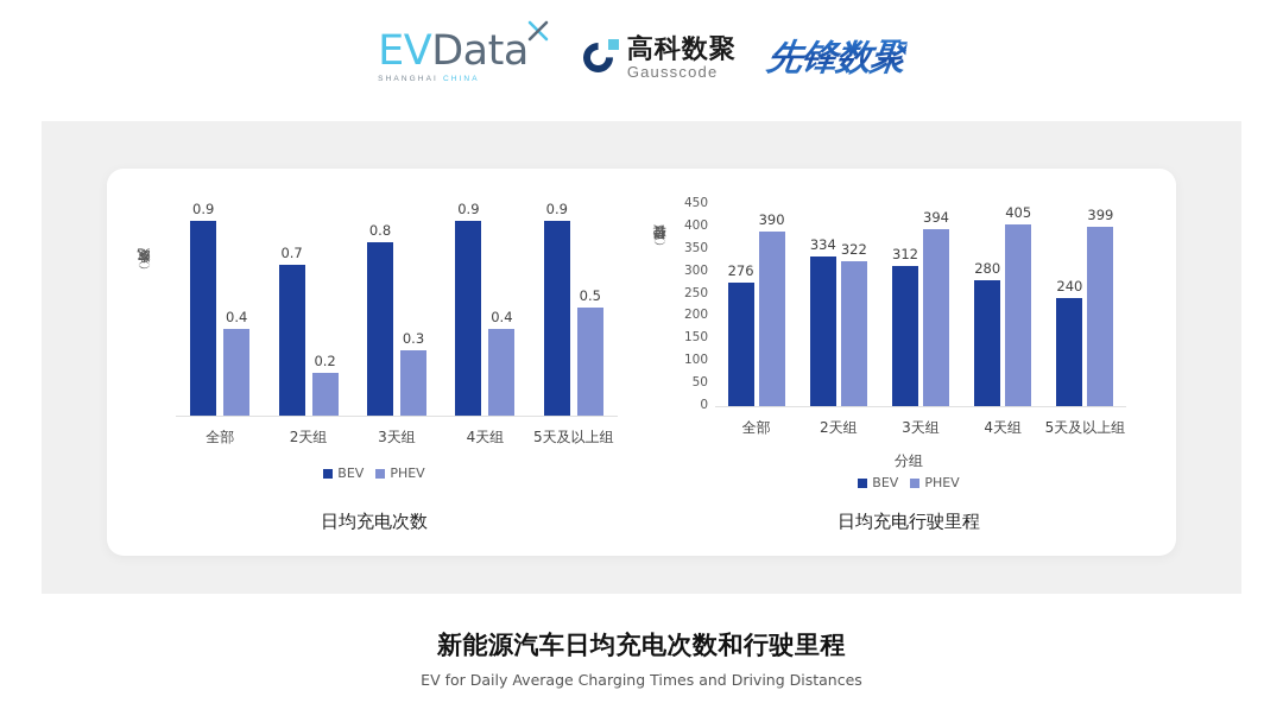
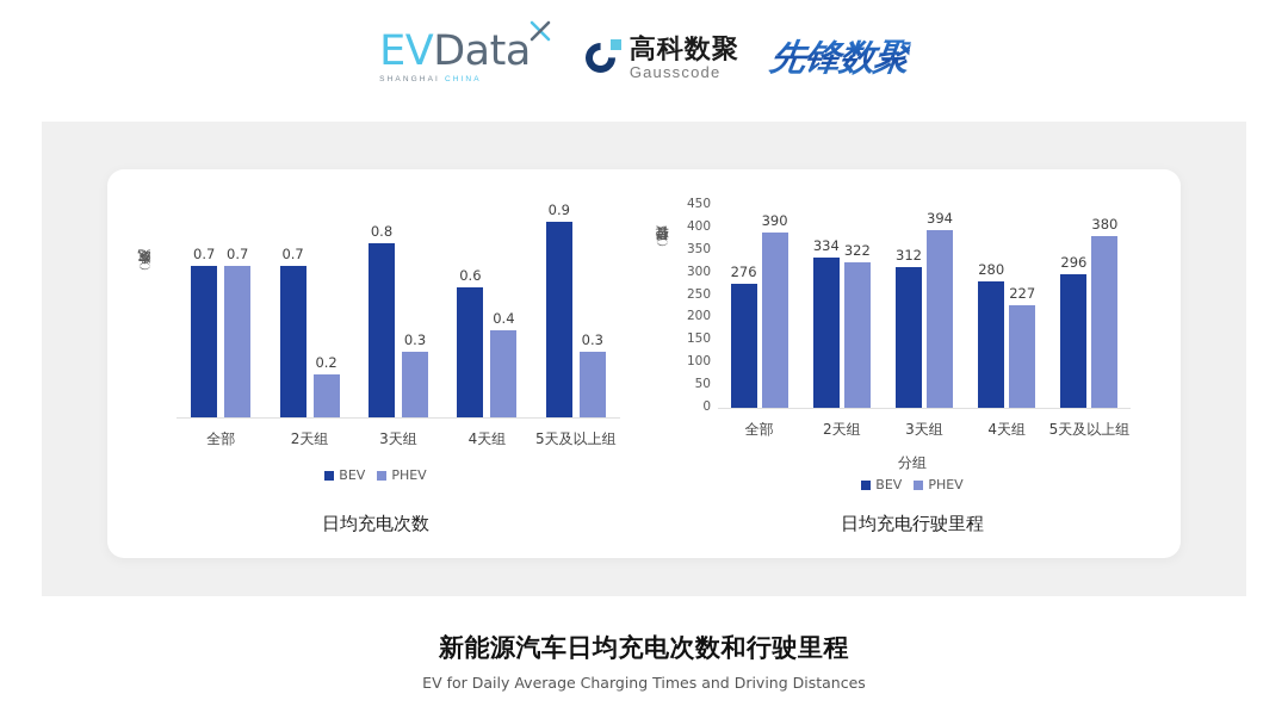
日均充电次数/BEV/全部: 0.9 -> 0.7
日均充电次数/PHEV/全部: 0.4 -> 0.7
日均充电次数/BEV/4天组: 0.9 -> 0.6
日均充电次数/PHEV/5天及以上组: 0.5 -> 0.3
日均充电行驶里程/PHEV/4天组: 405 -> 227
日均充电行驶里程/BEV/5天及以上组: 240 -> 296
日均充电行驶里程/PHEV/5天及以上组: 399 -> 380
